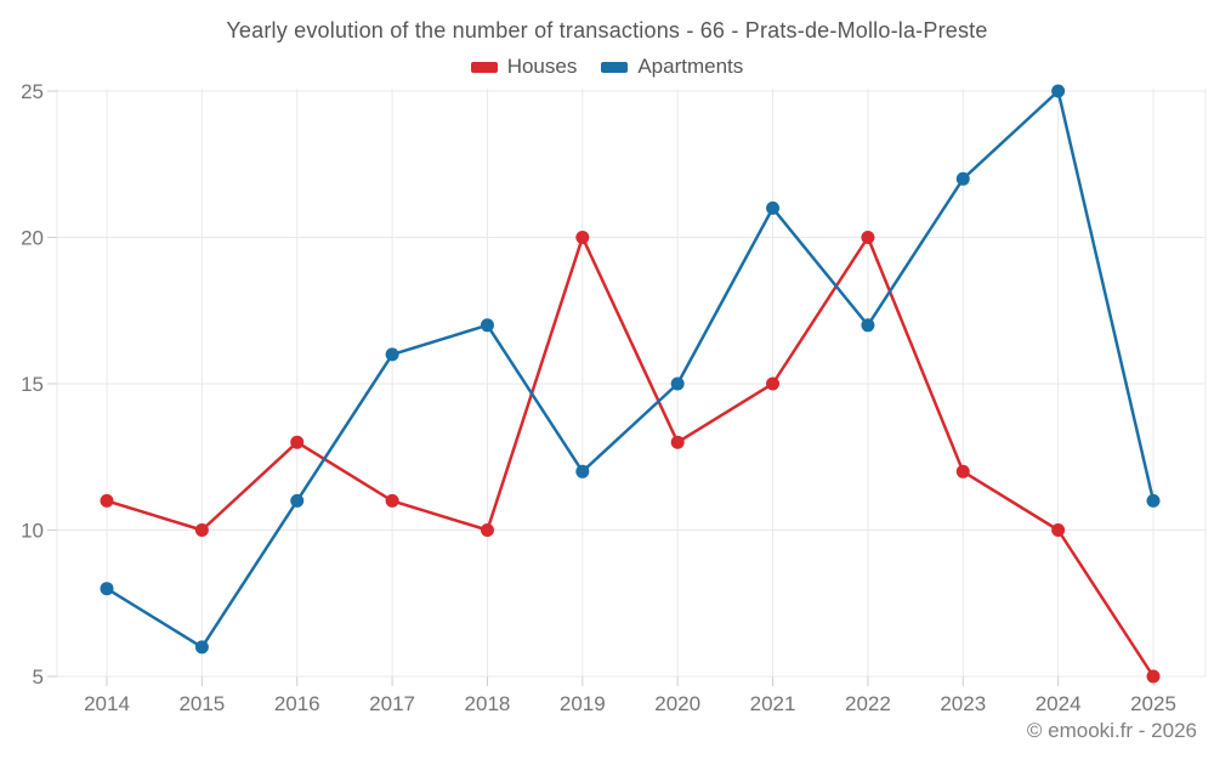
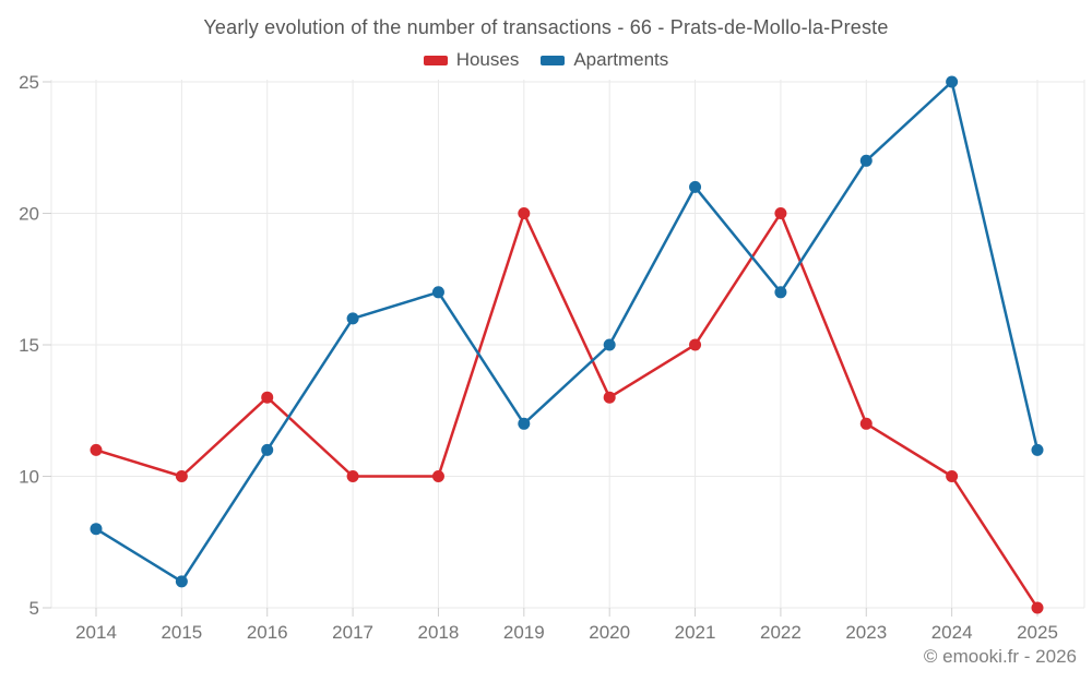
Houses/2017: 11 -> 10
